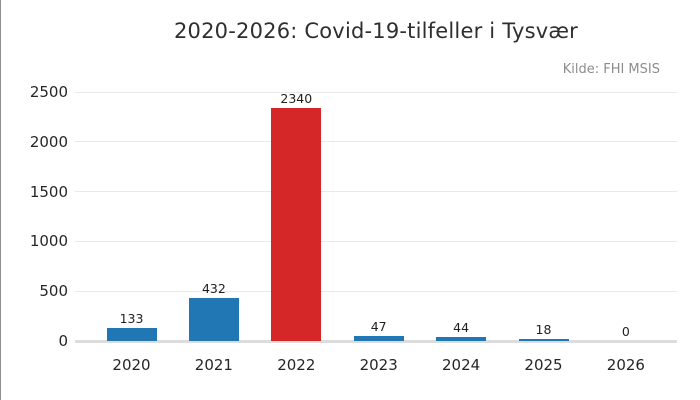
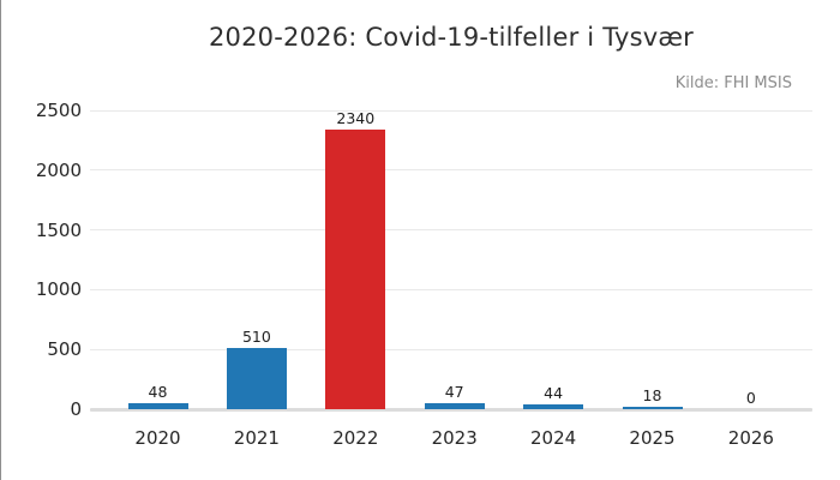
2020: 133 -> 48
2021: 432 -> 510
